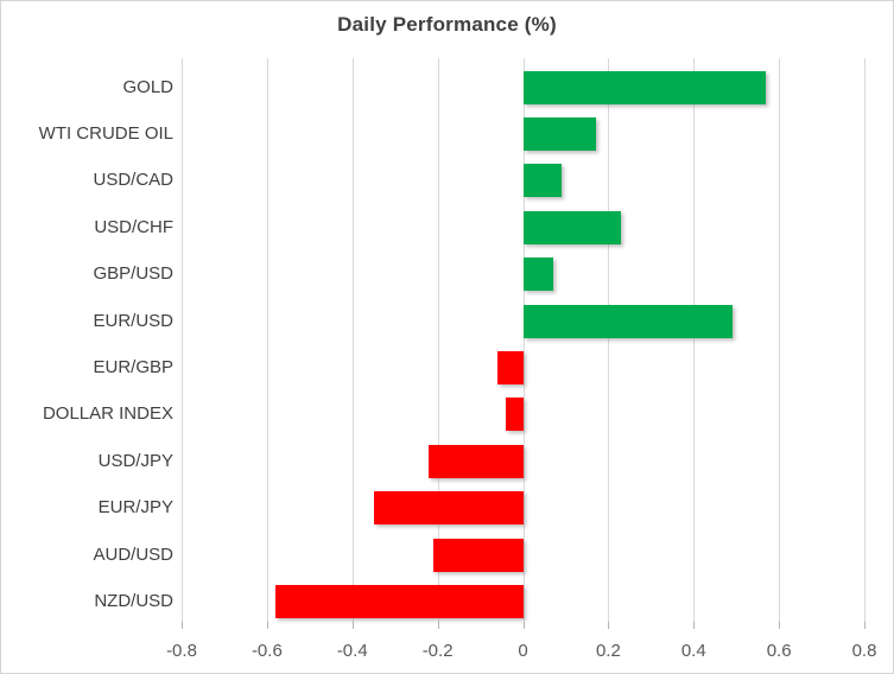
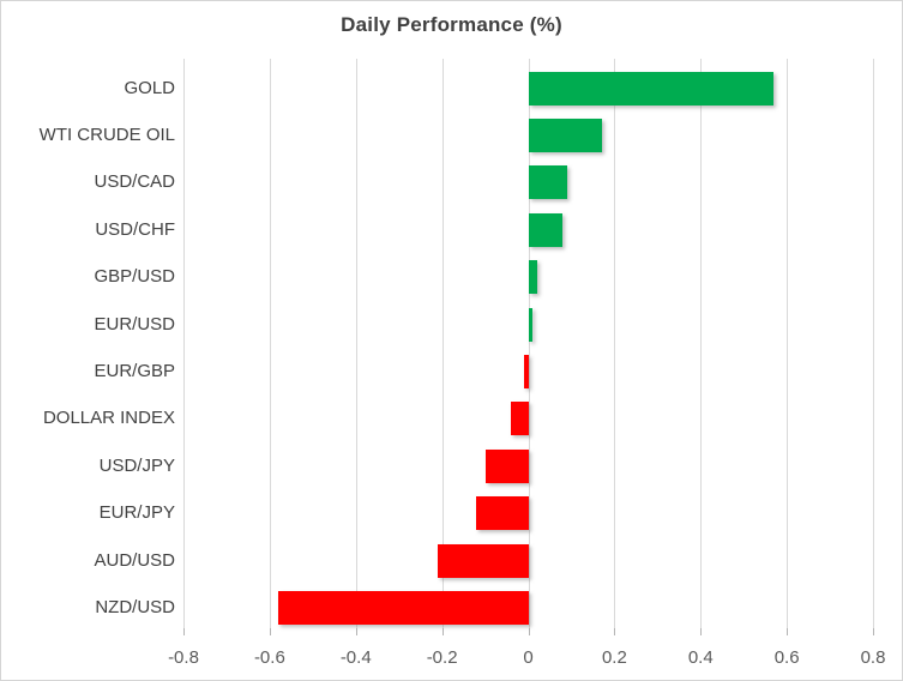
USD/CHF: 0.23 -> 0.08
GBP/USD: 0.07 -> 0.02
EUR/USD: 0.49 -> 0.01
EUR/GBP: -0.06 -> -0.01
USD/JPY: -0.22 -> -0.10
EUR/JPY: -0.35 -> -0.12
